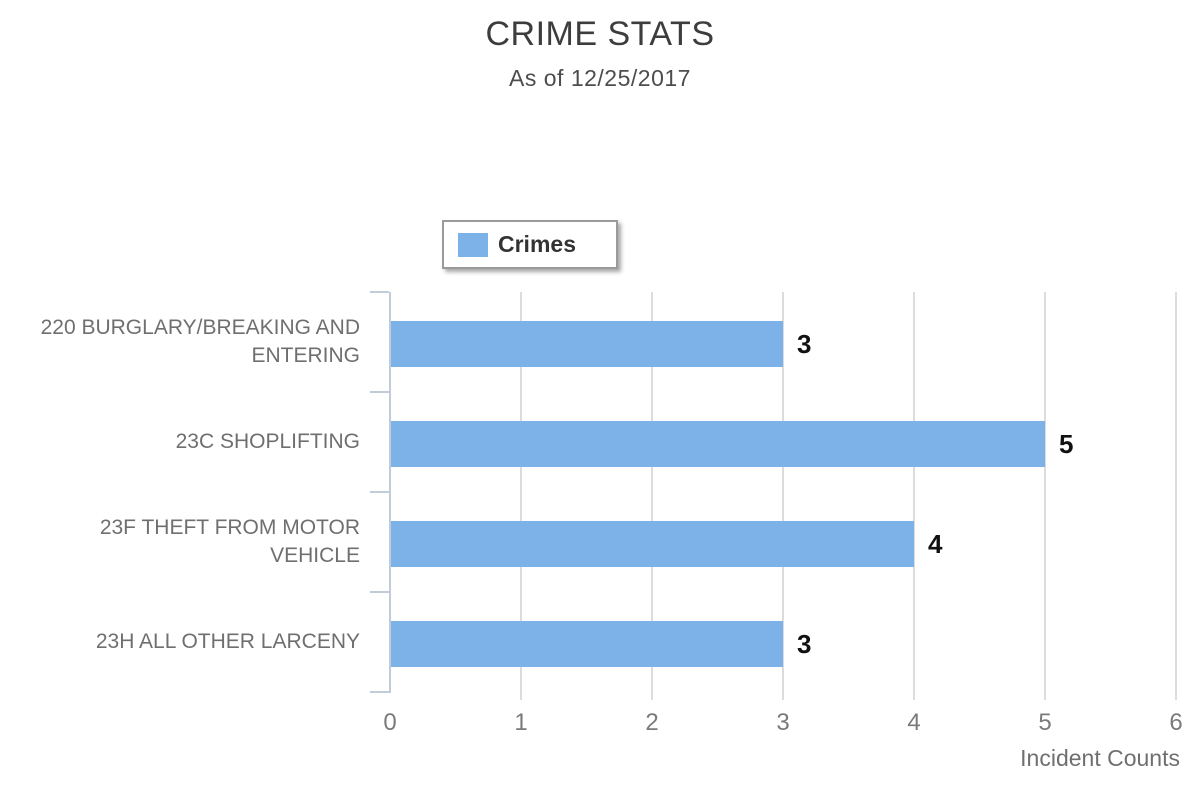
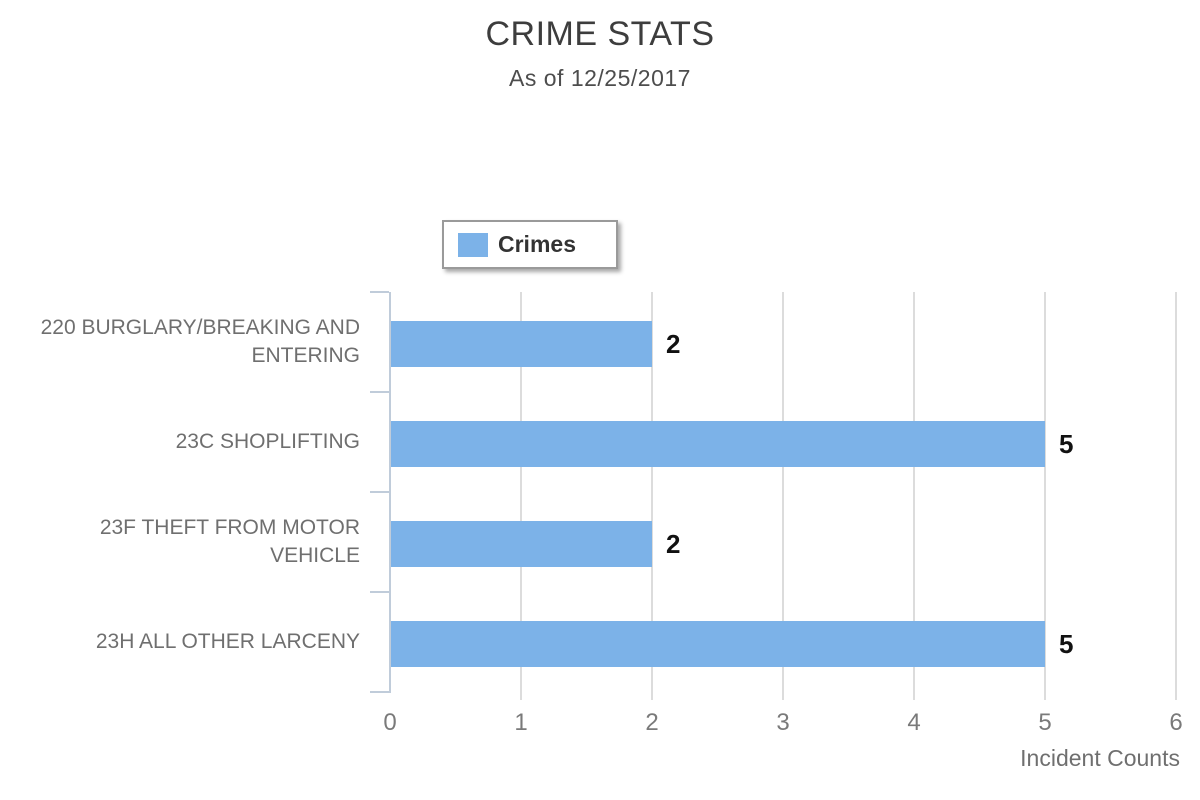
220 BURGLARY/BREAKING AND ENTERING: 3 -> 2
23F THEFT FROM MOTOR VEHICLE: 4 -> 2
23H ALL OTHER LARCENY: 3 -> 5
